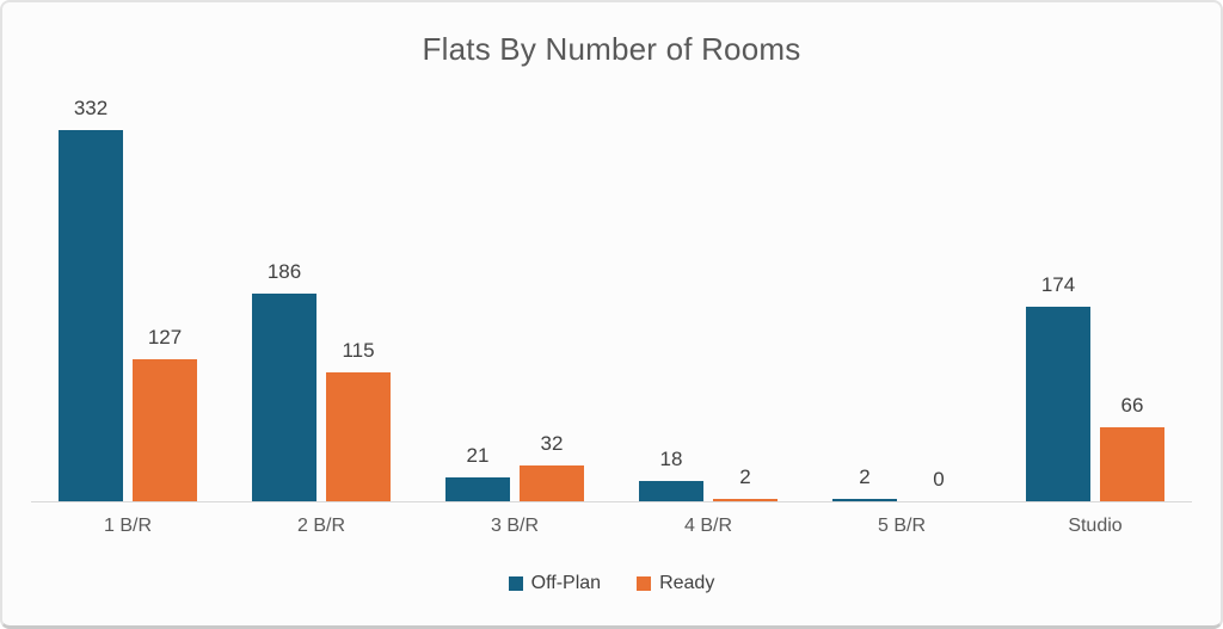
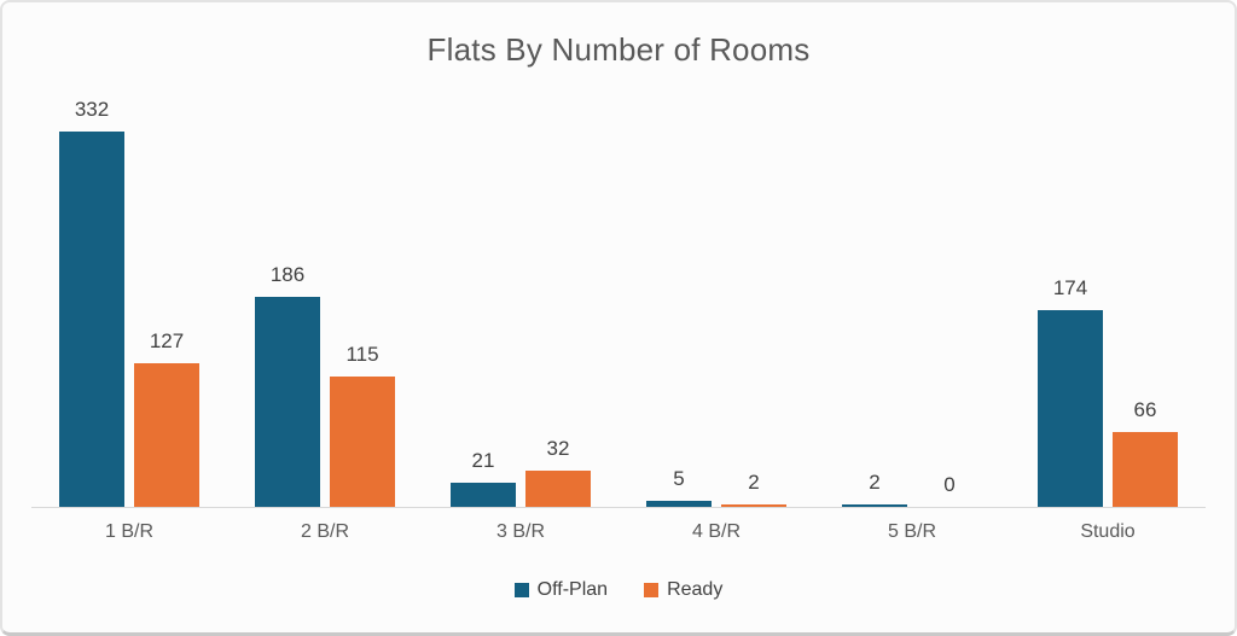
Off-Plan/4 B/R: 18 -> 5
